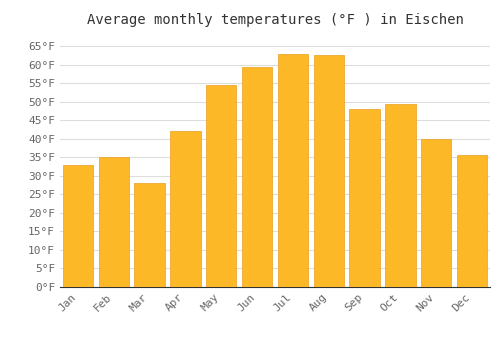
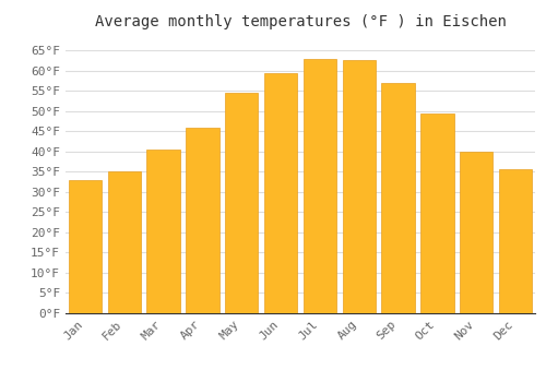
Mar: 28.0°F -> 40.5°F
Apr: 42.0°F -> 46.0°F
Sep: 48.0°F -> 57.0°F
